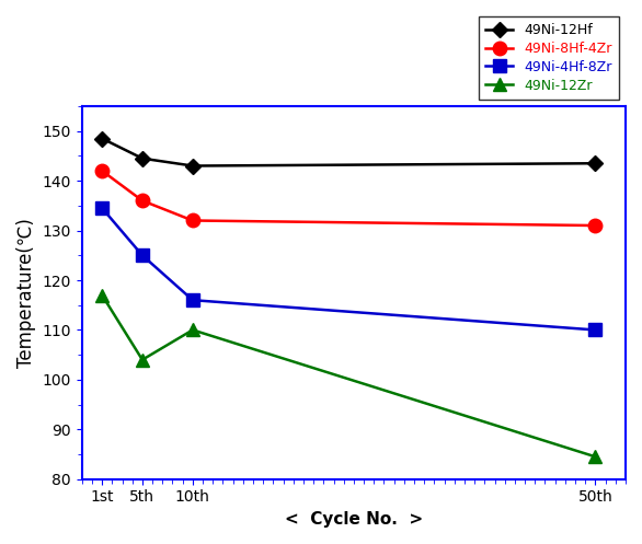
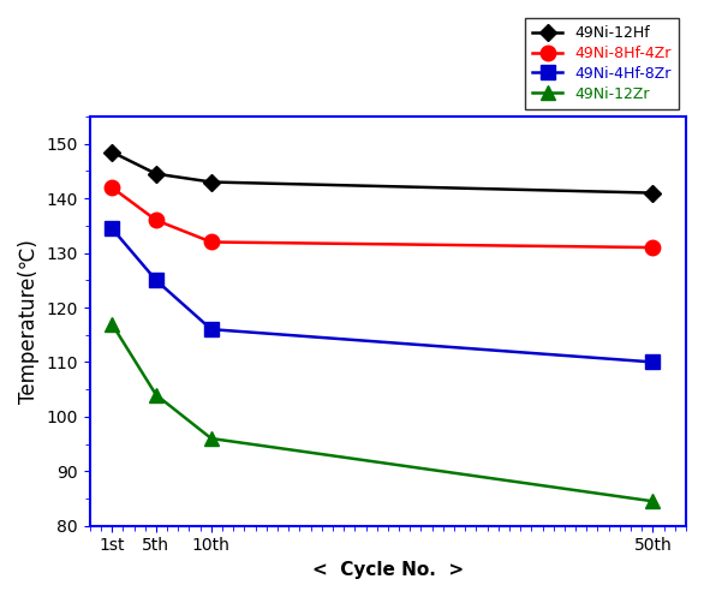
49Ni-12Zr/10th: 110.0 -> 96.0
49Ni-12Hf/50th: 143.5 -> 141.0
